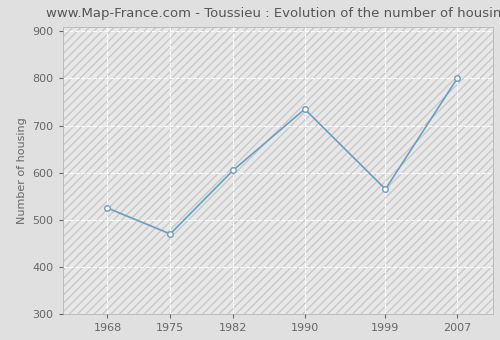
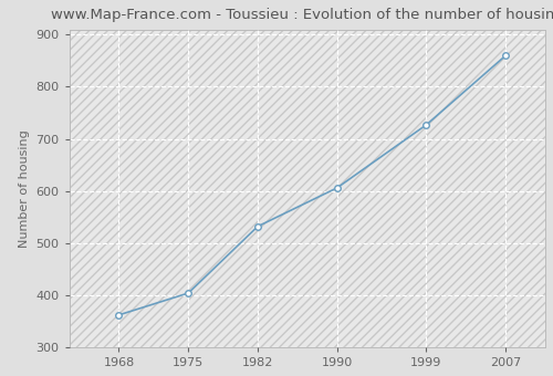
1968: 525 -> 362
1975: 470 -> 404
1982: 605 -> 532
1990: 735 -> 606
1999: 565 -> 727
2007: 800 -> 860
